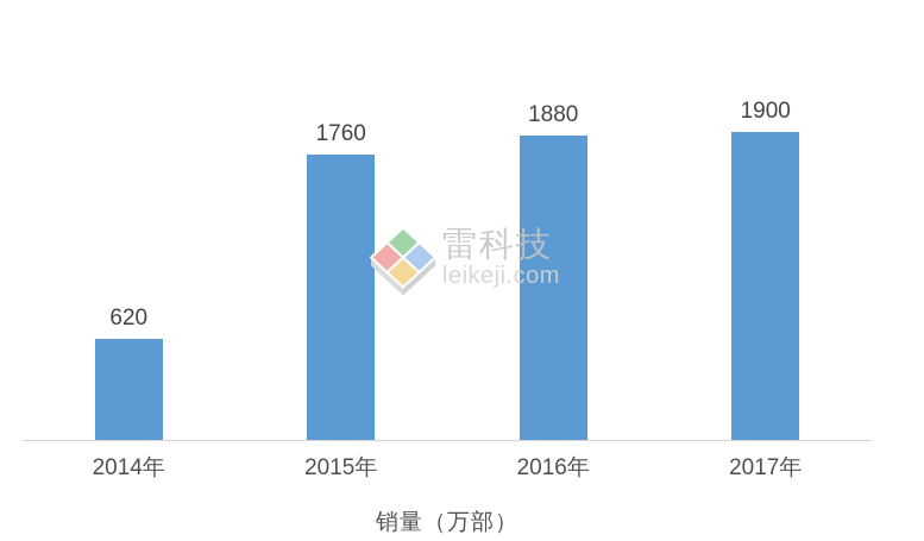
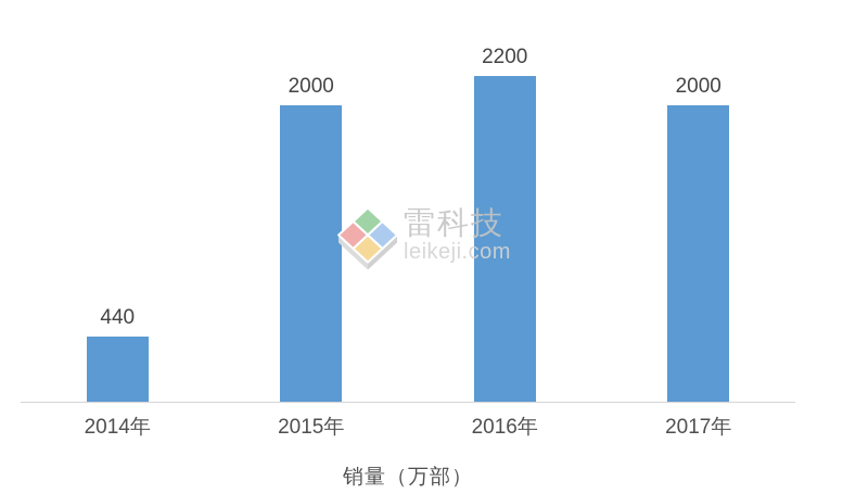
2014年: 620 -> 440
2015年: 1760 -> 2000
2016年: 1880 -> 2200
2017年: 1900 -> 2000
